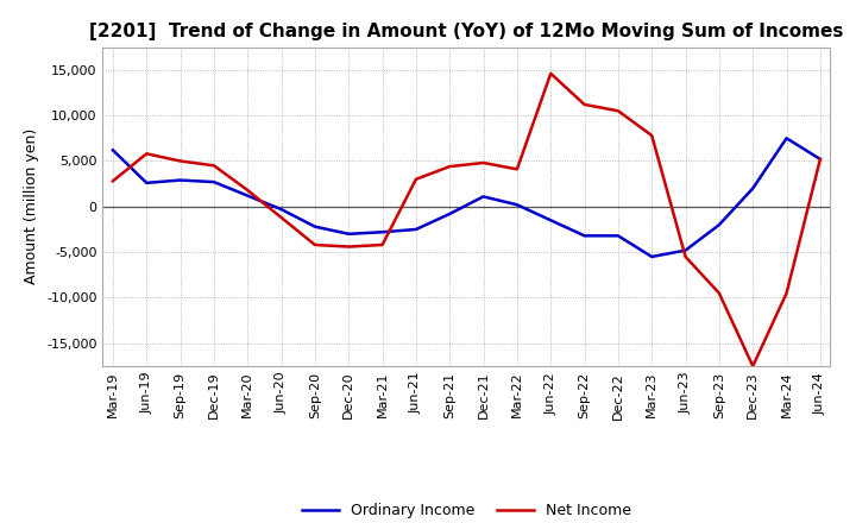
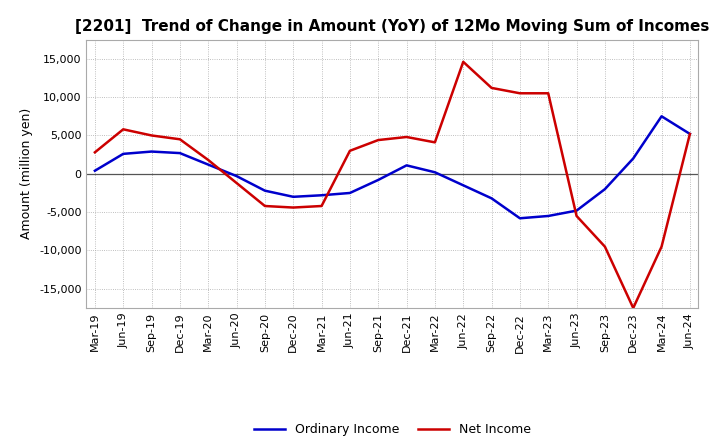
Ordinary Income/Mar-19: 6,200 -> 400
Ordinary Income/Dec-22: -3,200 -> -5,800
Net Income/Mar-23: 7,800 -> 10,500
